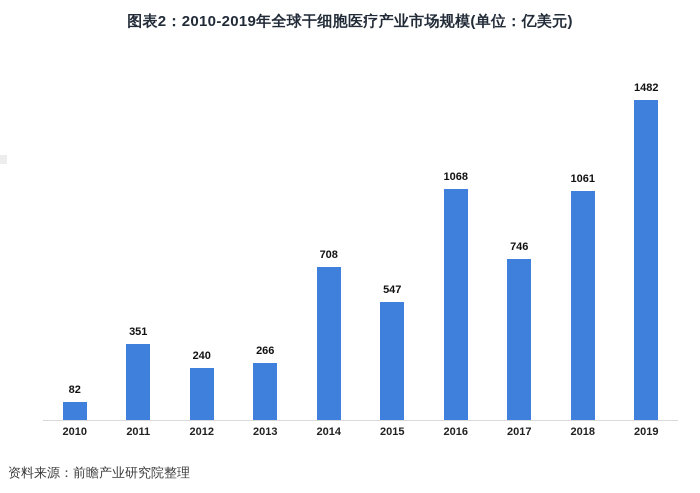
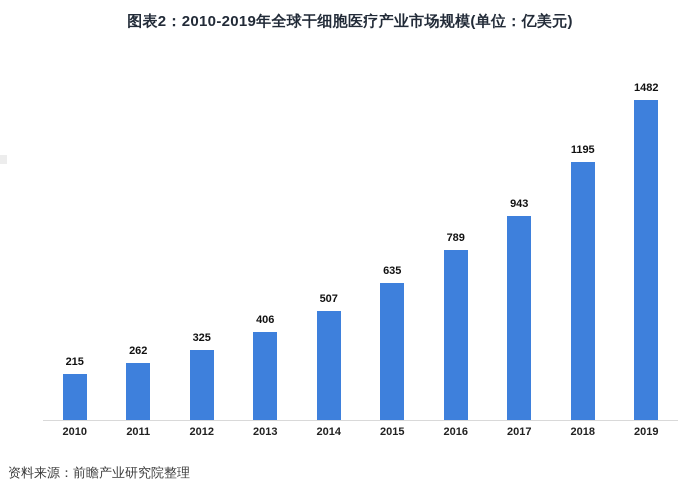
2010: 82 -> 215
2011: 351 -> 262
2012: 240 -> 325
2013: 266 -> 406
2014: 708 -> 507
2015: 547 -> 635
2016: 1068 -> 789
2017: 746 -> 943
2018: 1061 -> 1195
